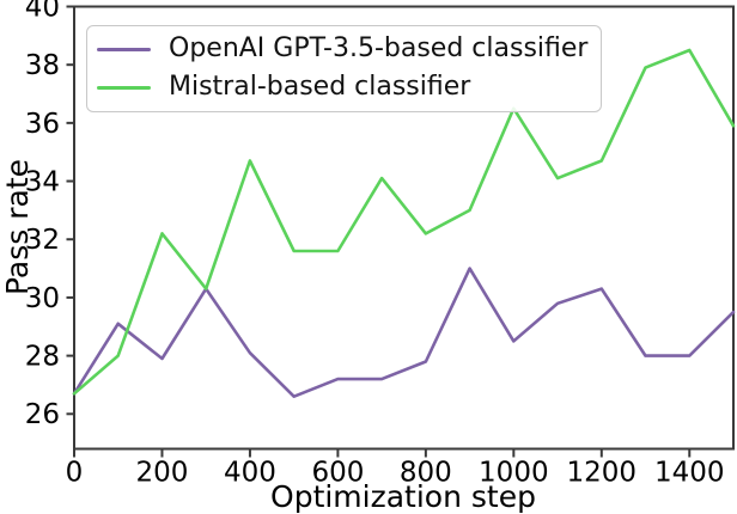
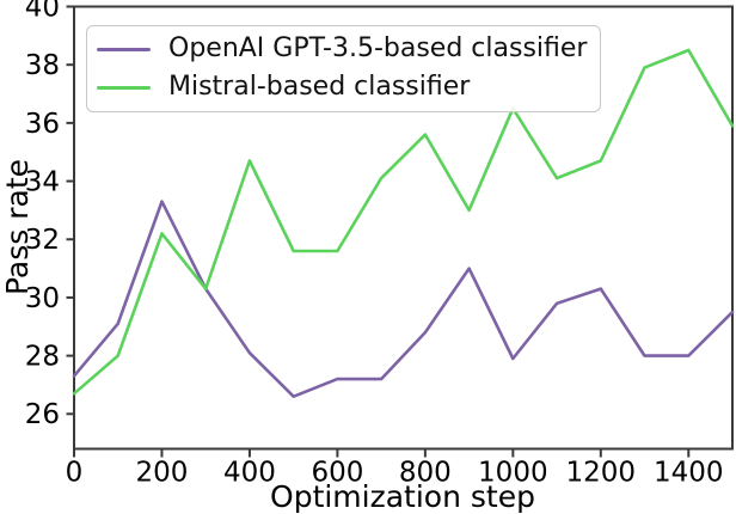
OpenAI GPT-3.5-based classifier/0: 26.7 -> 27.3
OpenAI GPT-3.5-based classifier/200: 27.9 -> 33.3
OpenAI GPT-3.5-based classifier/800: 27.8 -> 28.8
Mistral-based classifier/800: 32.2 -> 35.6
OpenAI GPT-3.5-based classifier/1000: 28.5 -> 27.9
